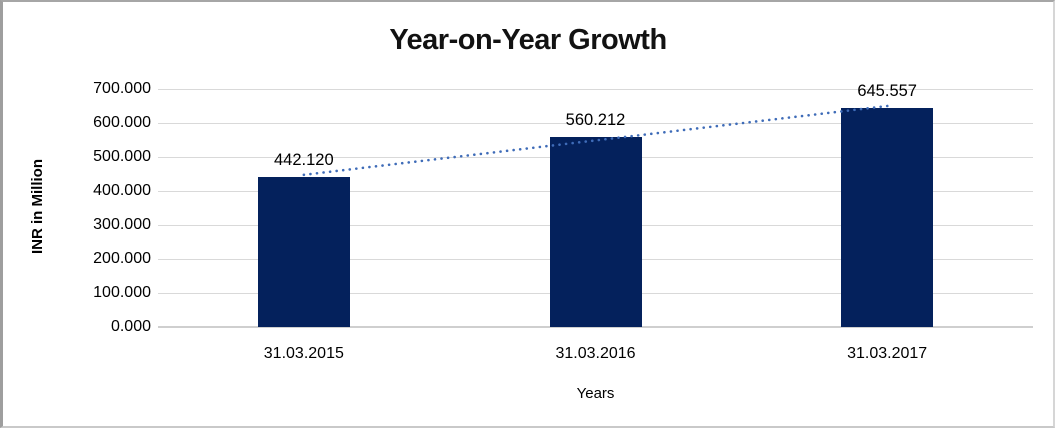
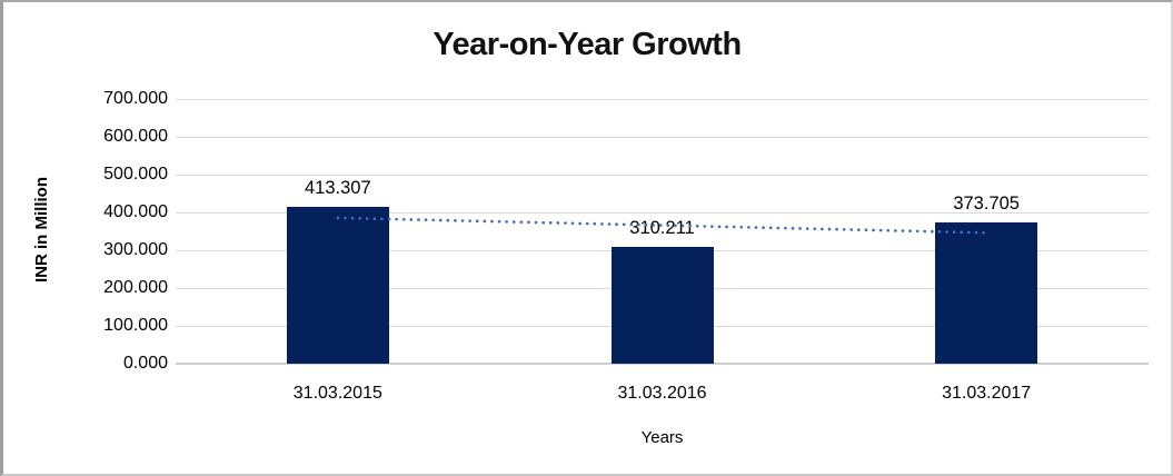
31.03.2015: 442.120 -> 413.307
31.03.2016: 560.212 -> 310.211
31.03.2017: 645.557 -> 373.705
